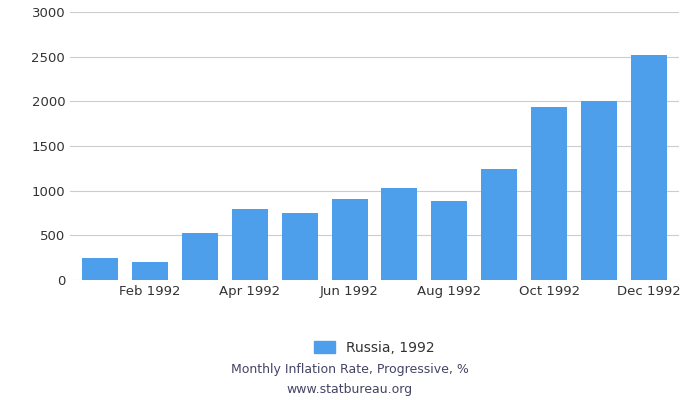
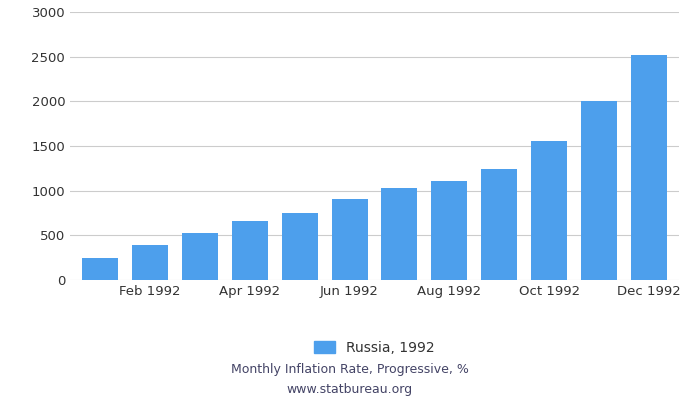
Feb 1992: 200 -> 390
Apr 1992: 800 -> 660
Aug 1992: 880 -> 1110
Oct 1992: 1940 -> 1560
